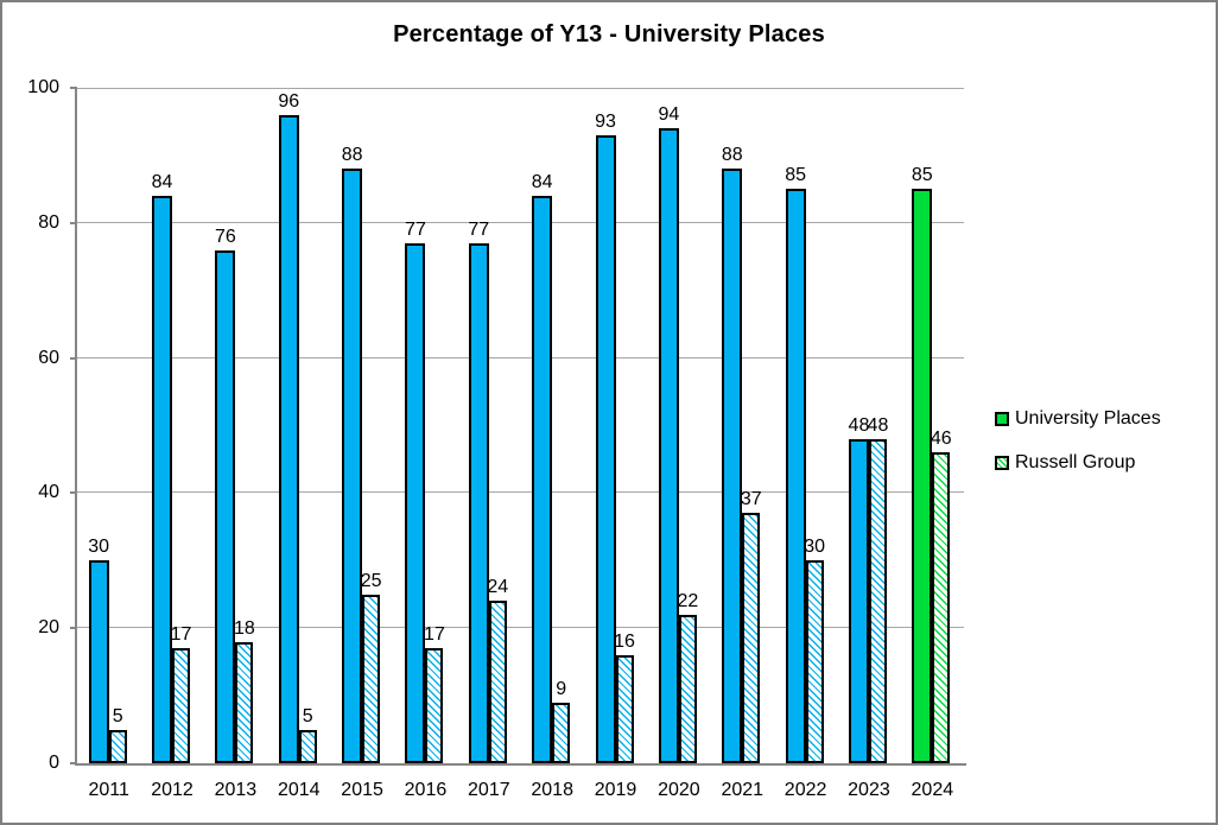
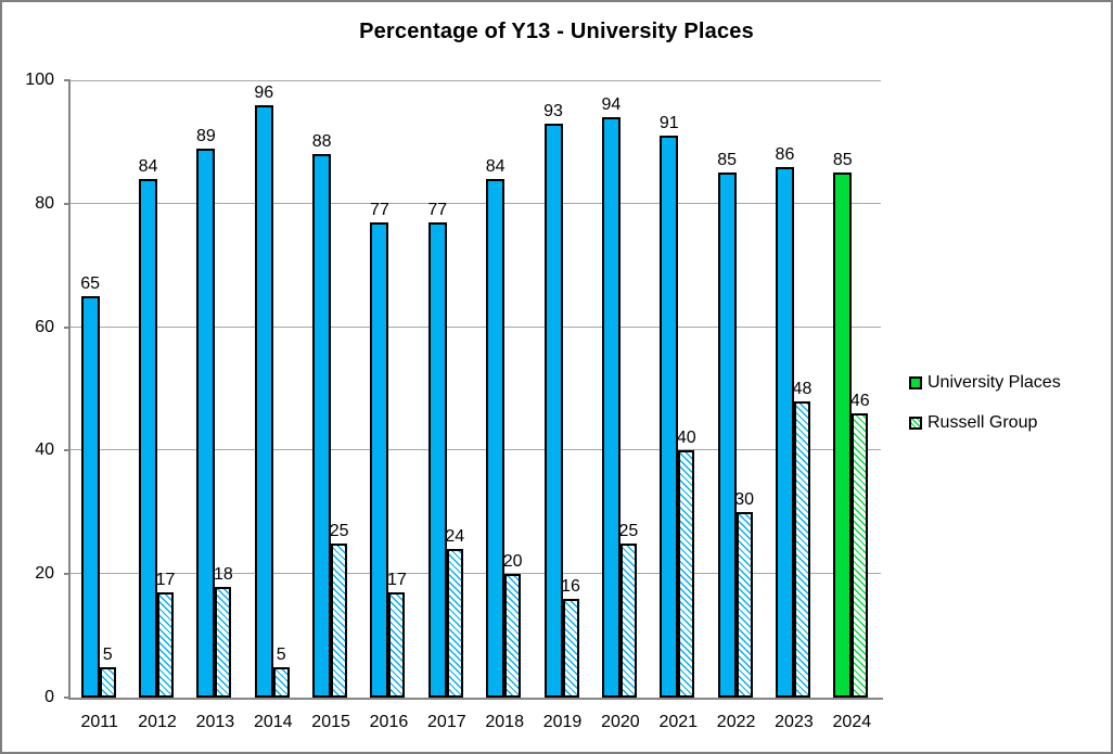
University Places/2011: 30 -> 65
University Places/2013: 76 -> 89
Russell Group/2018: 9 -> 20
Russell Group/2020: 22 -> 25
University Places/2021: 88 -> 91
Russell Group/2021: 37 -> 40
University Places/2023: 48 -> 86
